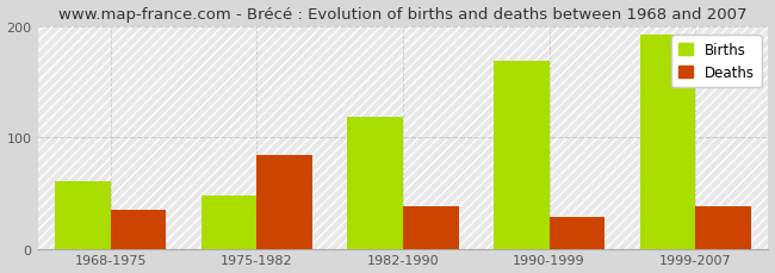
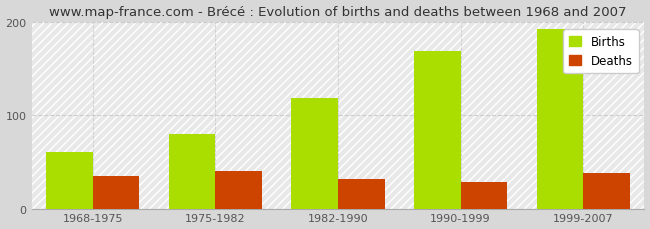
Births/1975-1982: 48 -> 80
Deaths/1975-1982: 84 -> 40
Deaths/1982-1990: 38 -> 32
